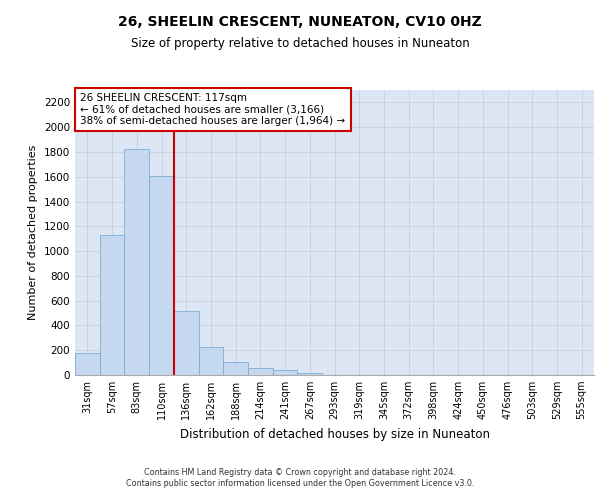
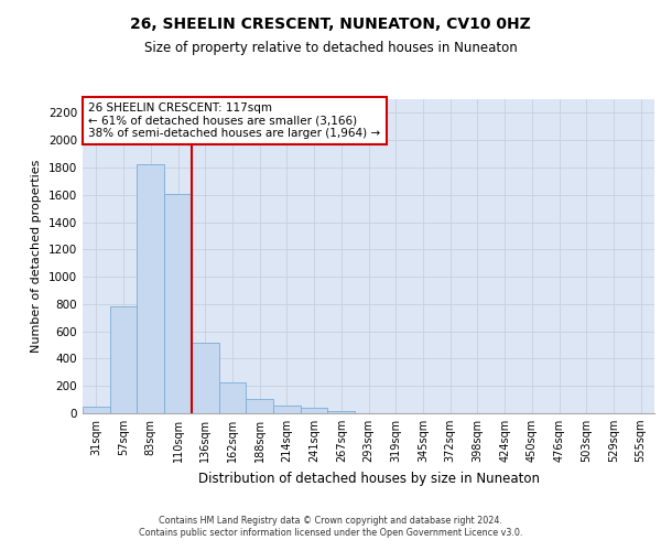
31sqm: 180 -> 50
57sqm: 1130 -> 780
